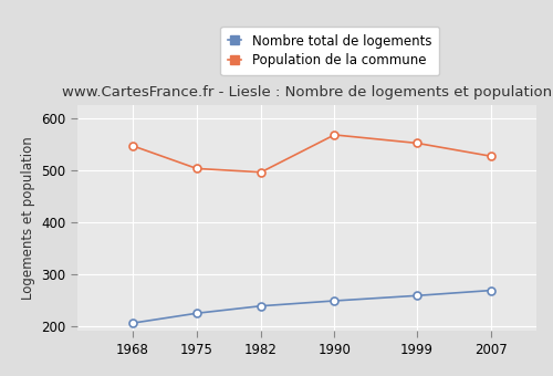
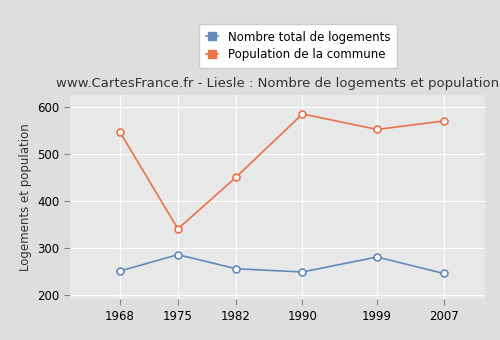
Nombre total de logements/1968: 205 -> 250
Nombre total de logements/1975: 224 -> 285
Population de la commune/1975: 503 -> 340
Nombre total de logements/1982: 238 -> 255
Population de la commune/1982: 496 -> 450
Population de la commune/1990: 568 -> 585
Nombre total de logements/1999: 258 -> 280
Nombre total de logements/2007: 268 -> 245
Population de la commune/2007: 527 -> 570
